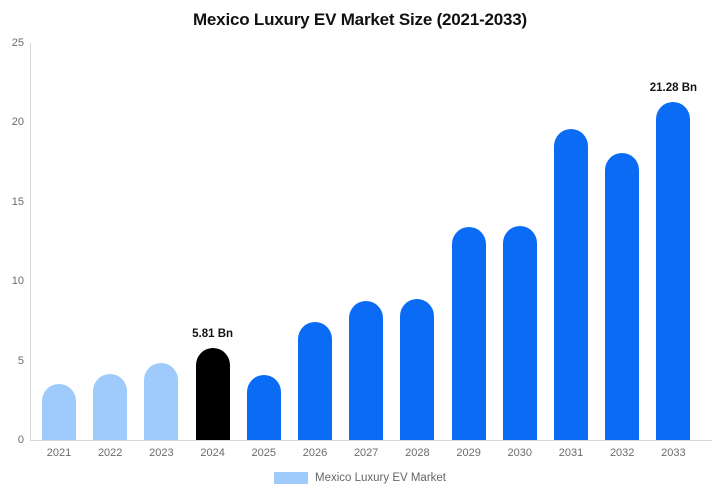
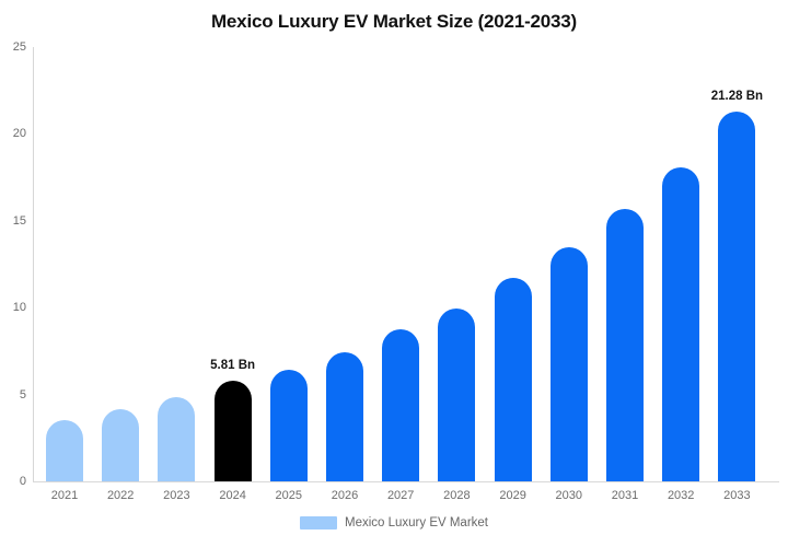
2025: 4.1 -> 6.5
2028: 8.9 -> 9.9
2029: 13.4 -> 11.7
2031: 19.6 -> 15.7
